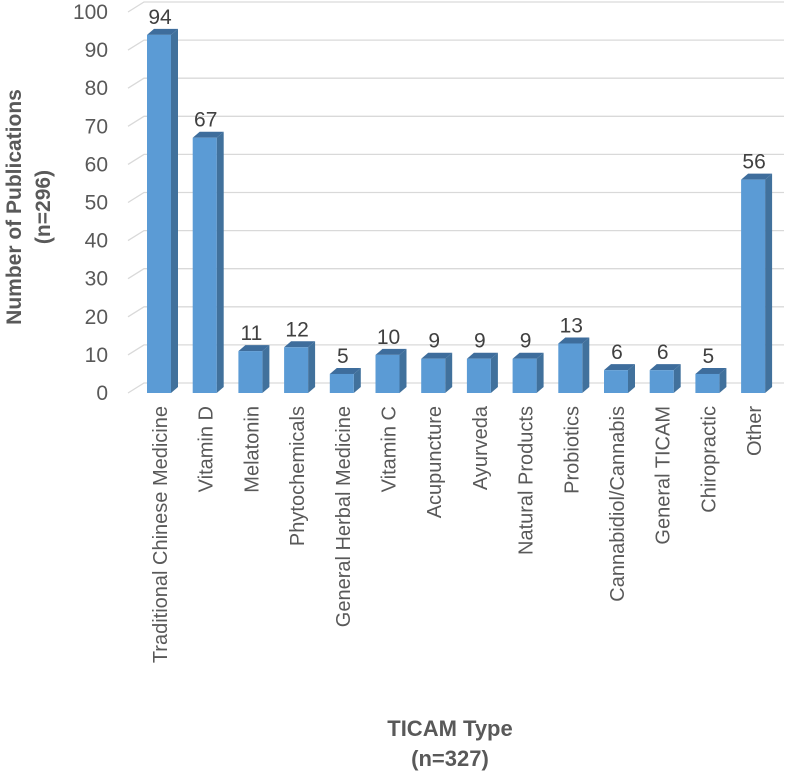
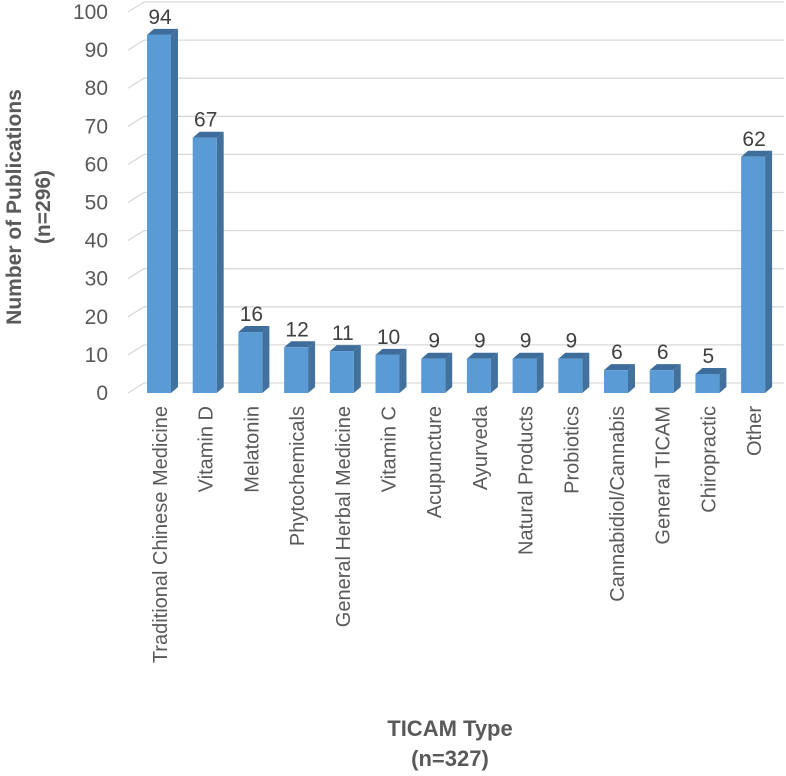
Melatonin: 11 -> 16
General Herbal Medicine: 5 -> 11
Probiotics: 13 -> 9
Other: 56 -> 62
